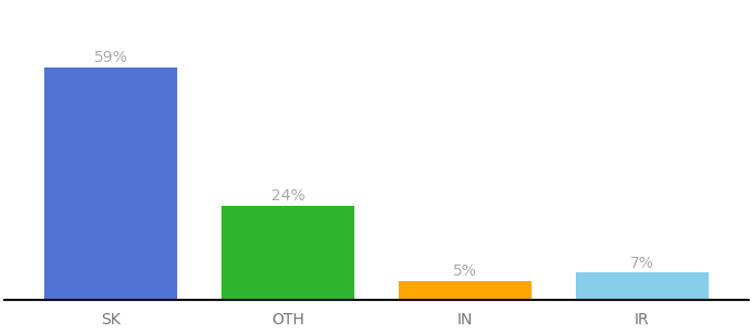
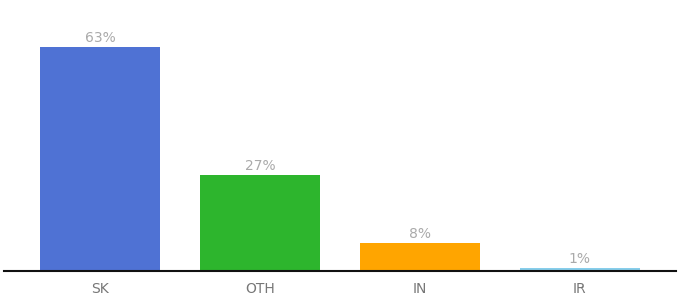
SK: 59% -> 63%
OTH: 24% -> 27%
IN: 5% -> 8%
IR: 7% -> 1%
